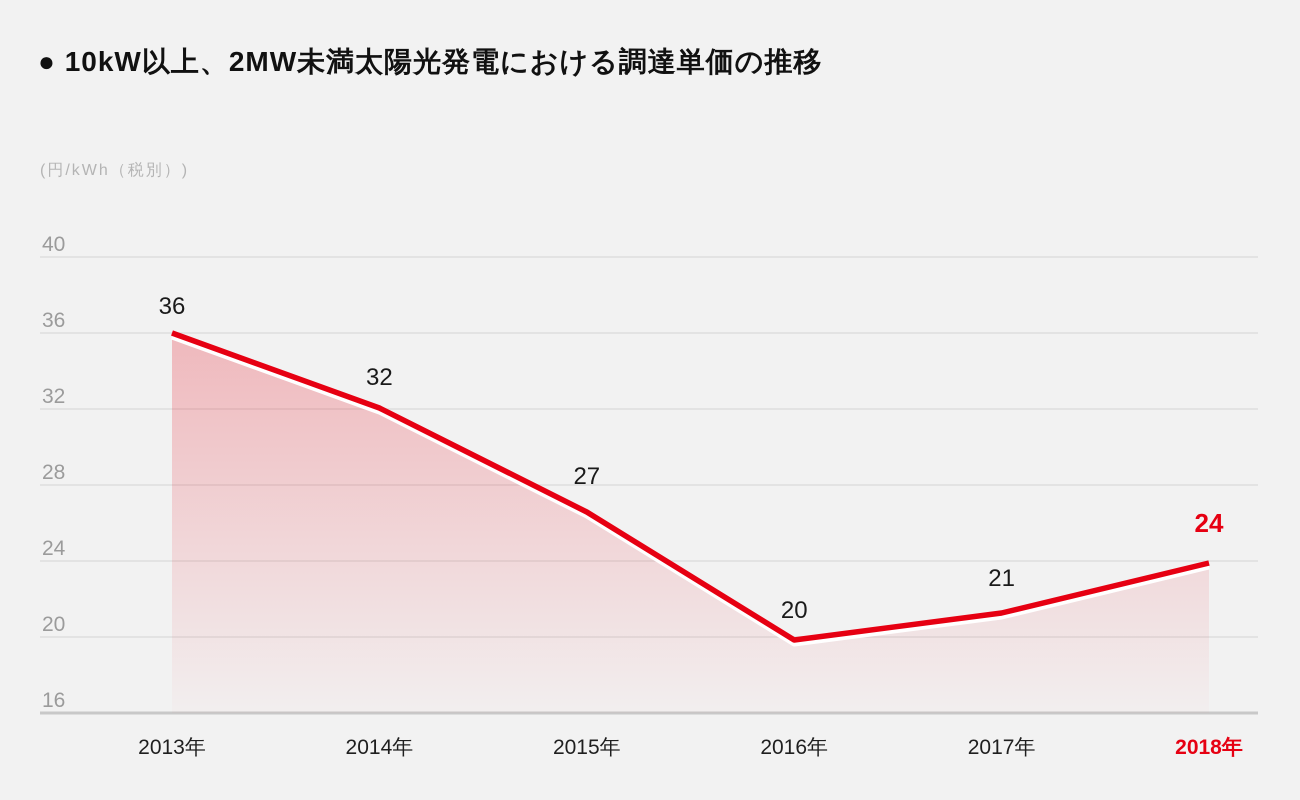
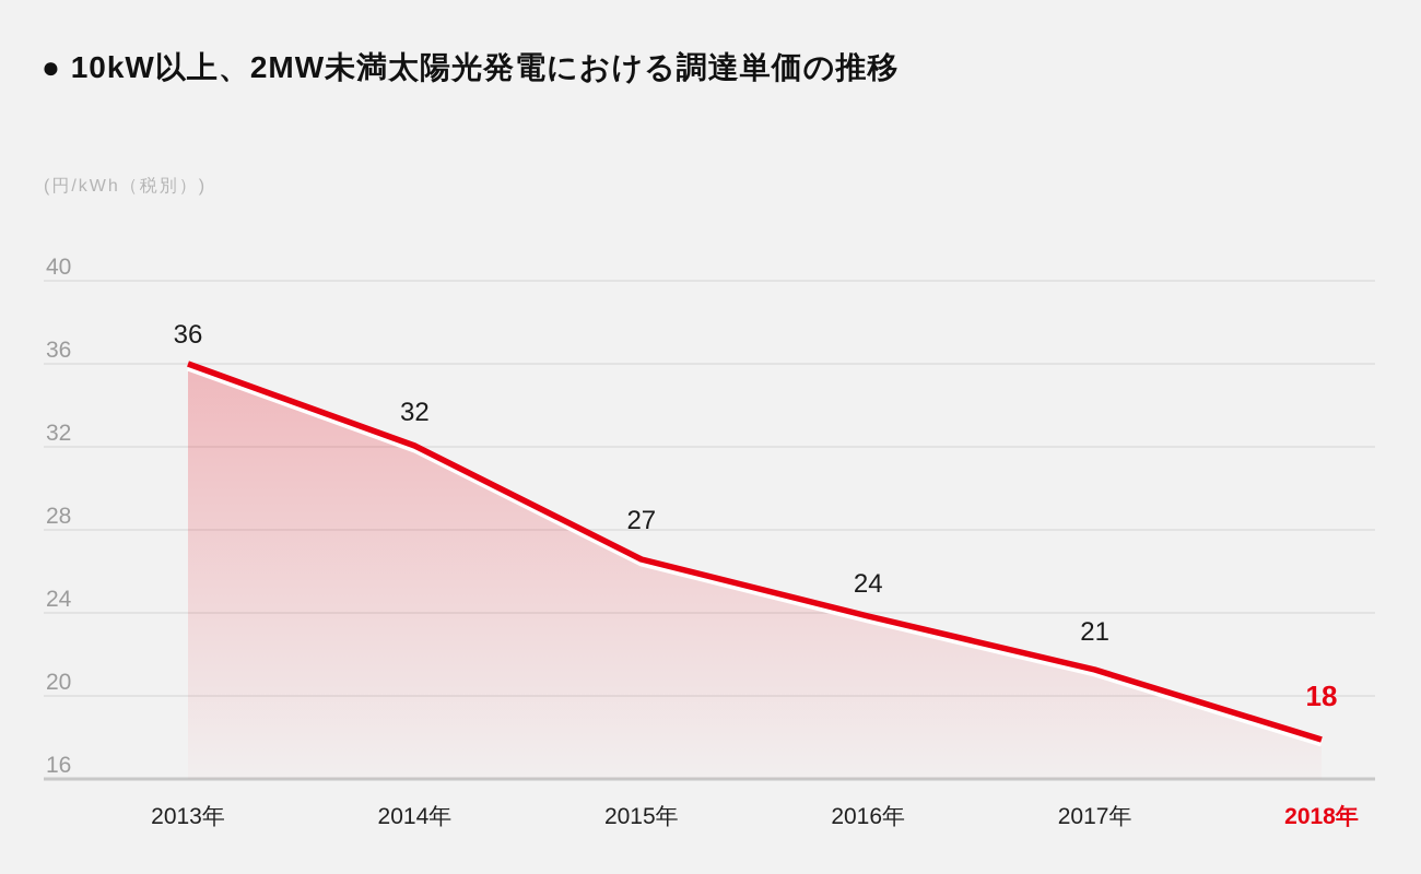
2016年: 20 -> 24
2018年: 24 -> 18
